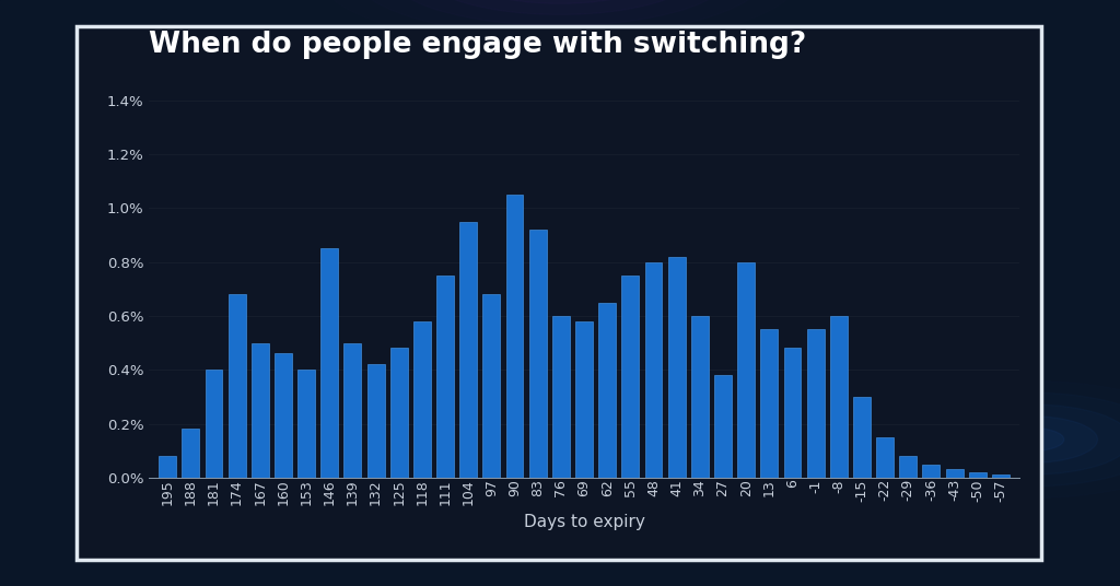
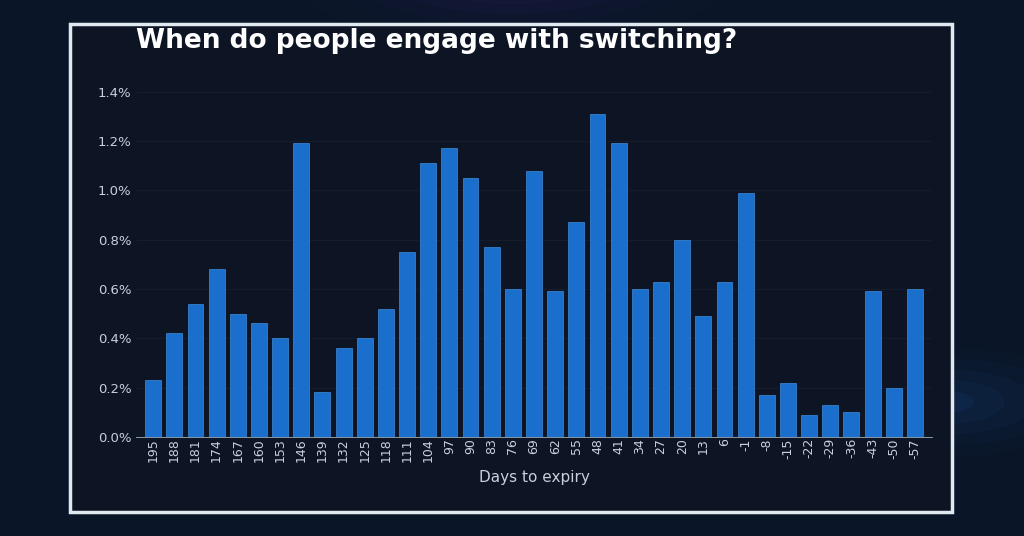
195: 0.08% -> 0.23%
188: 0.18% -> 0.42%
181: 0.40% -> 0.54%
146: 0.85% -> 1.19%
139: 0.50% -> 0.18%
132: 0.42% -> 0.36%
125: 0.48% -> 0.40%
118: 0.58% -> 0.52%
104: 0.95% -> 1.11%
97: 0.68% -> 1.17%
83: 0.92% -> 0.77%
69: 0.58% -> 1.08%
62: 0.65% -> 0.59%
55: 0.75% -> 0.87%
48: 0.80% -> 1.31%
41: 0.82% -> 1.19%
27: 0.38% -> 0.63%
13: 0.55% -> 0.49%
6: 0.48% -> 0.63%
-1: 0.55% -> 0.99%
-8: 0.60% -> 0.17%
-15: 0.30% -> 0.22%
-22: 0.15% -> 0.09%
-29: 0.08% -> 0.13%
-36: 0.05% -> 0.10%
-43: 0.03% -> 0.59%
-50: 0.02% -> 0.20%
-57: 0.01% -> 0.60%
